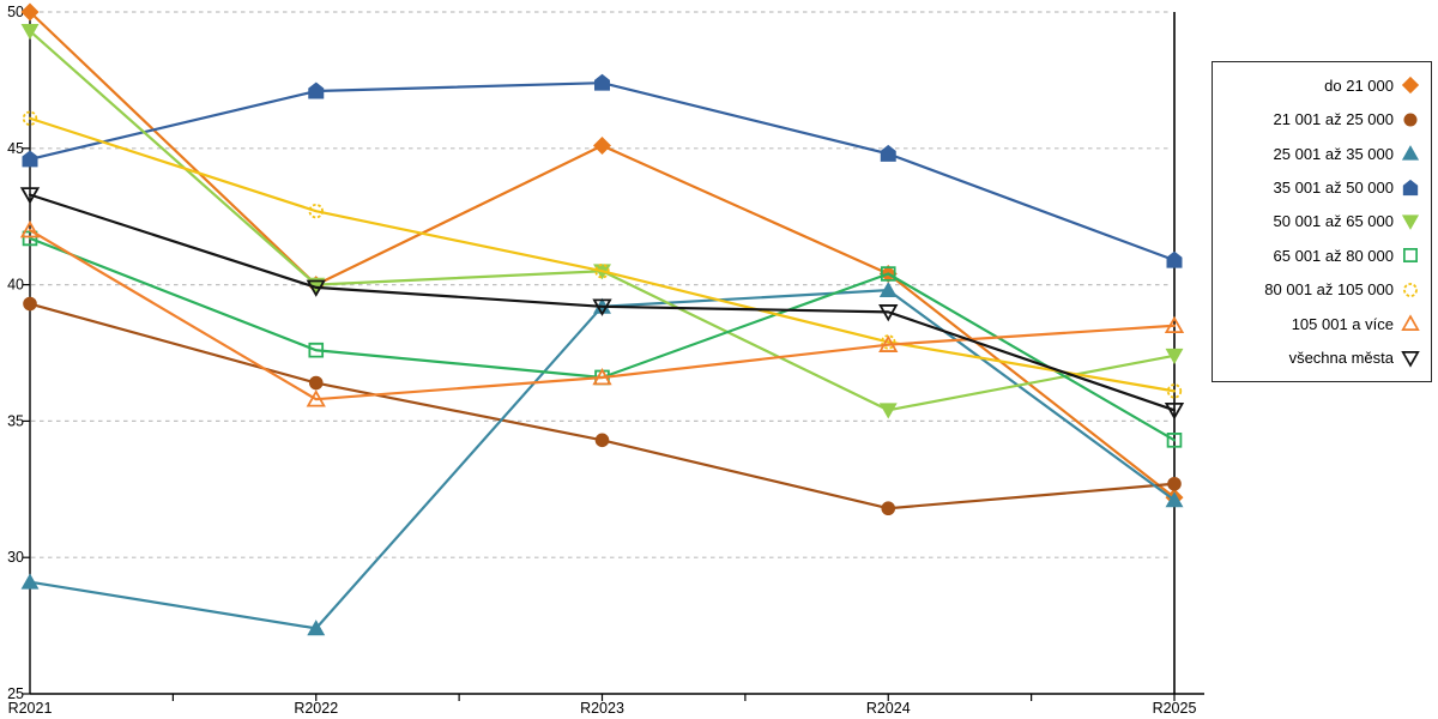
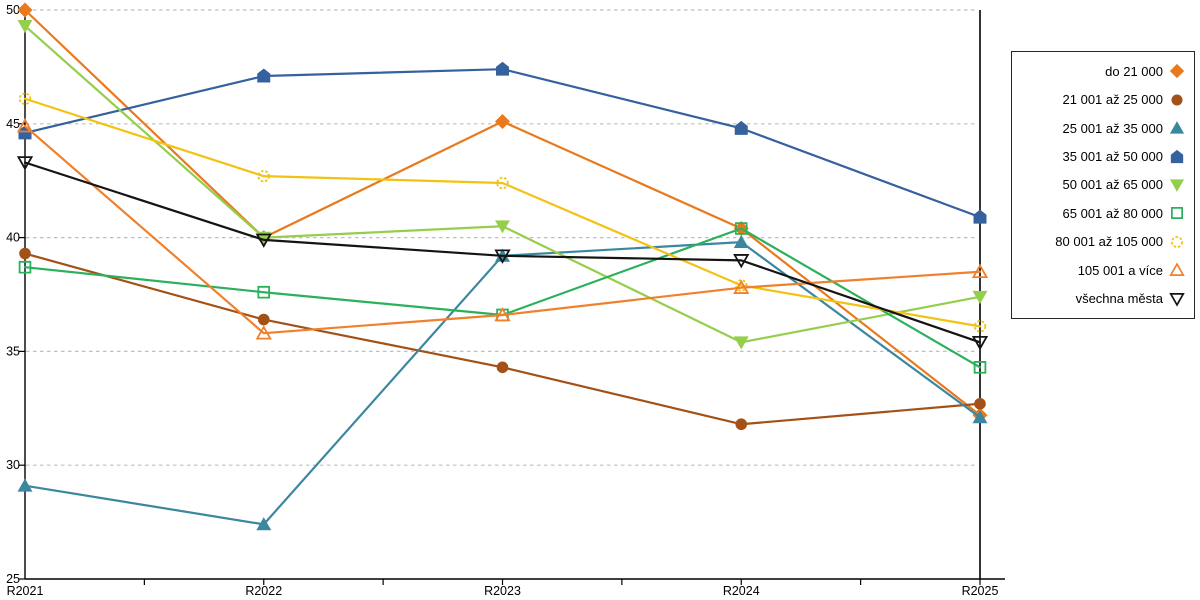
65 001 až 80 000/R2021: 41.7 -> 38.7
105 001 a více/R2021: 42.0 -> 44.9
80 001 až 105 000/R2023: 40.5 -> 42.4
